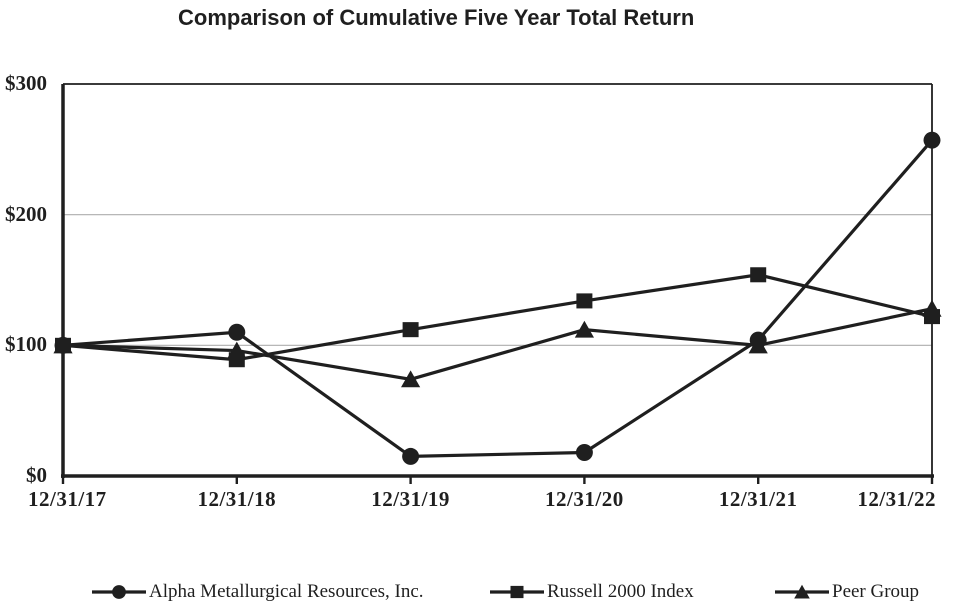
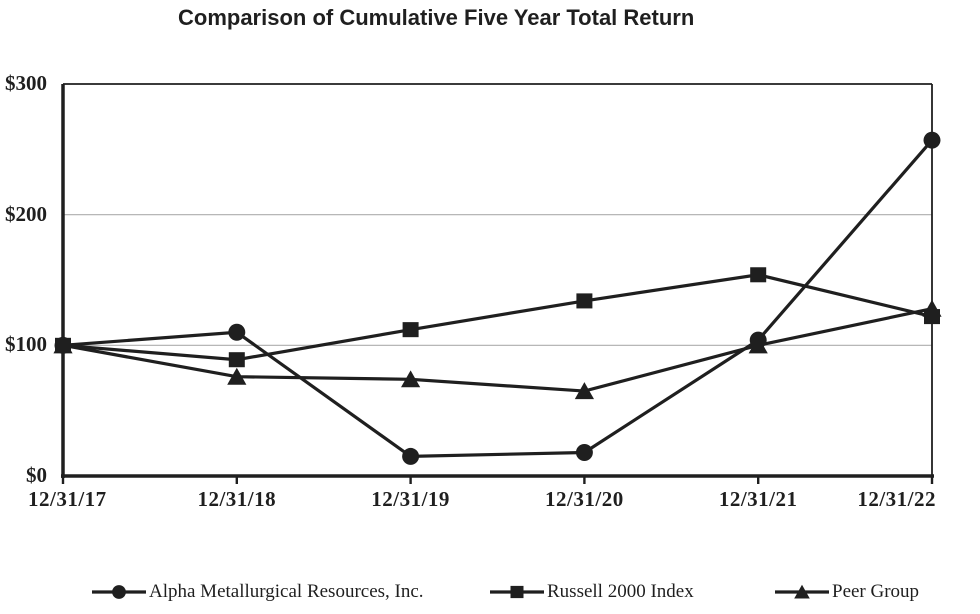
Peer Group/12/31/18: $96 -> $76
Peer Group/12/31/20: $112 -> $65
